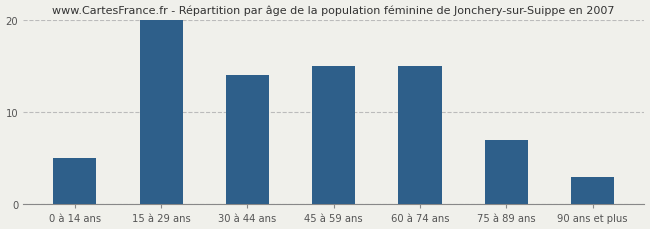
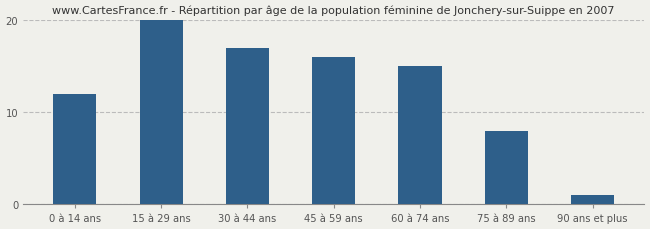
0 à 14 ans: 5 -> 12
30 à 44 ans: 14 -> 17
45 à 59 ans: 15 -> 16
75 à 89 ans: 7 -> 8
90 ans et plus: 3 -> 1
